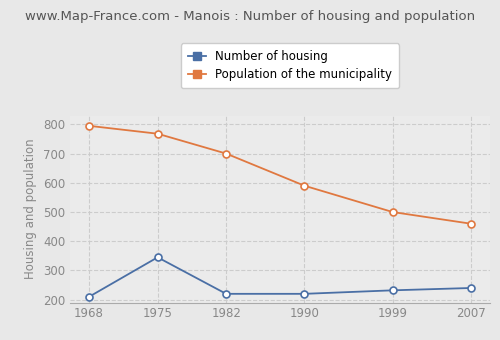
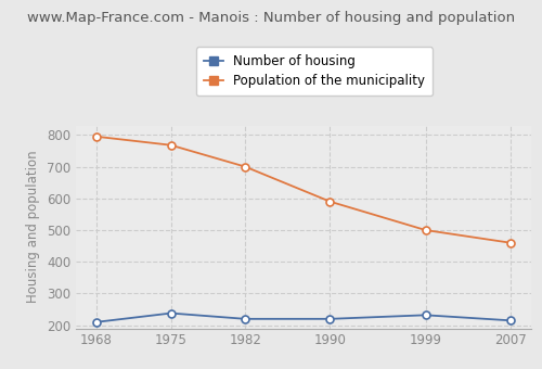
Number of housing/1975: 345 -> 238
Number of housing/2007: 240 -> 215
